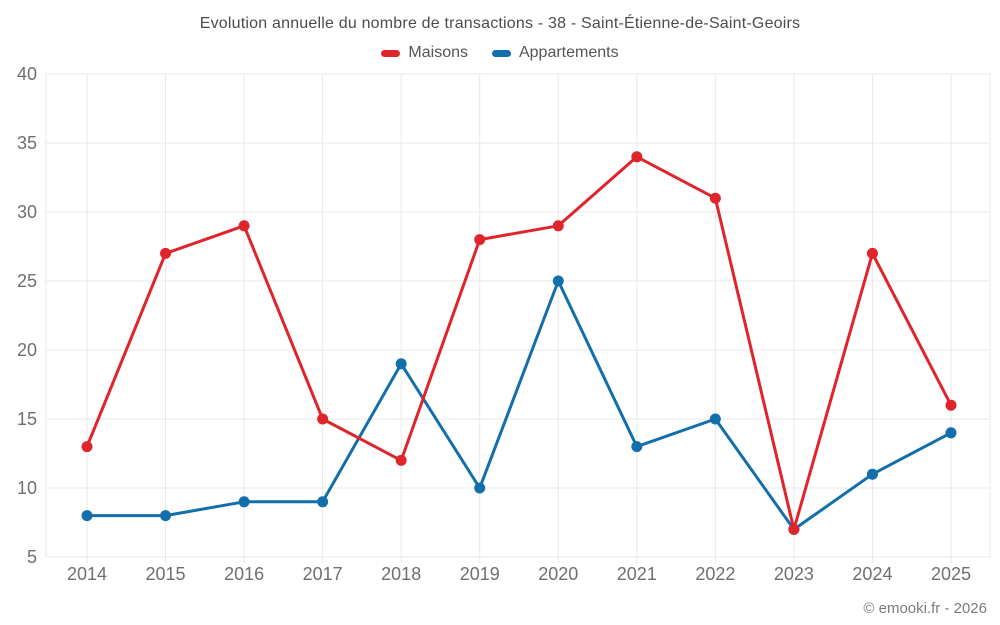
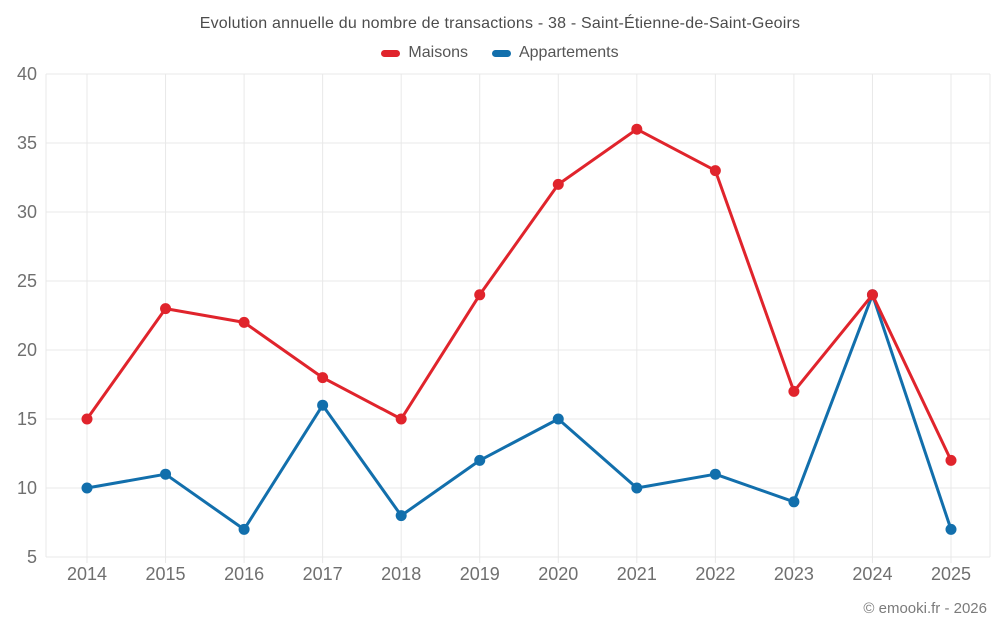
Maisons/2014: 13 -> 15
Appartements/2014: 8 -> 10
Maisons/2015: 27 -> 23
Appartements/2015: 8 -> 11
Maisons/2016: 29 -> 22
Appartements/2016: 9 -> 7
Maisons/2017: 15 -> 18
Appartements/2017: 9 -> 16
Maisons/2018: 12 -> 15
Appartements/2018: 19 -> 8
Maisons/2019: 28 -> 24
Appartements/2019: 10 -> 12
Maisons/2020: 29 -> 32
Appartements/2020: 25 -> 15
Maisons/2021: 34 -> 36
Appartements/2021: 13 -> 10
Maisons/2022: 31 -> 33
Appartements/2022: 15 -> 11
Maisons/2023: 7 -> 17
Appartements/2023: 7 -> 9
Maisons/2024: 27 -> 24
Appartements/2024: 11 -> 24
Maisons/2025: 16 -> 12
Appartements/2025: 14 -> 7
